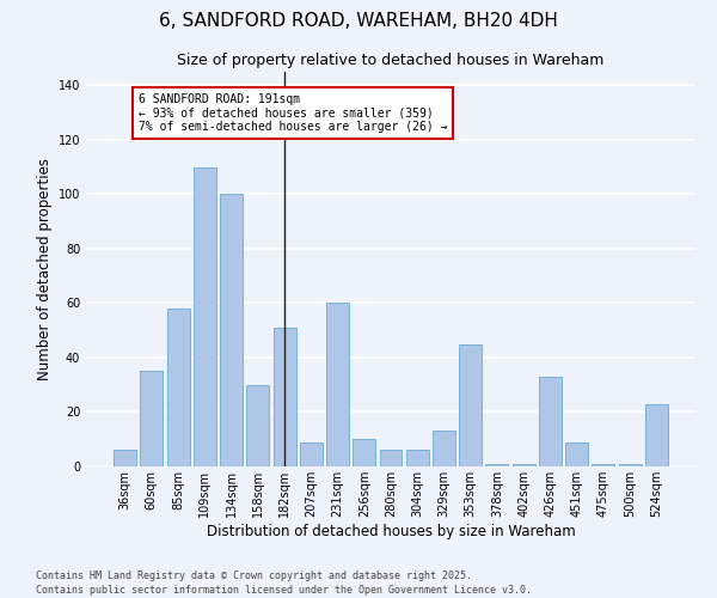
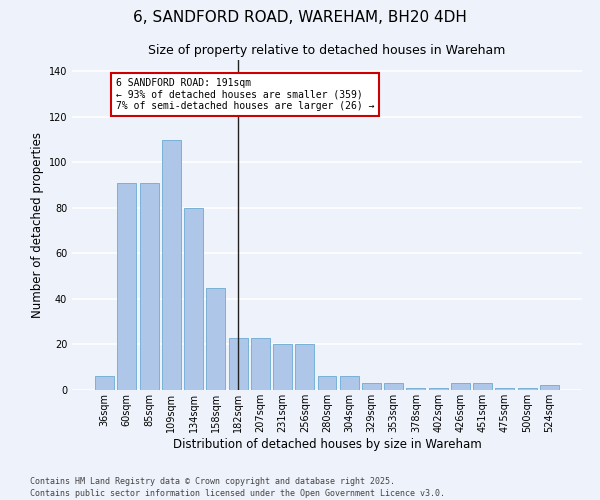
60sqm: 35 -> 91
85sqm: 58 -> 91
134sqm: 100 -> 80
158sqm: 30 -> 45
182sqm: 51 -> 23
207sqm: 9 -> 23
231sqm: 60 -> 20
256sqm: 10 -> 20
329sqm: 13 -> 3
353sqm: 45 -> 3
426sqm: 33 -> 3
451sqm: 9 -> 3
524sqm: 23 -> 2
